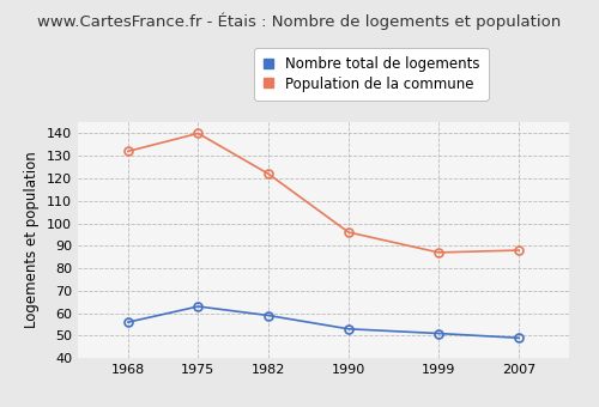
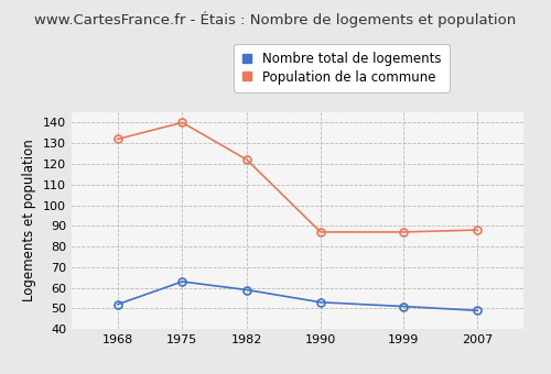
Nombre total de logements/1968: 56 -> 52
Population de la commune/1990: 96 -> 87
